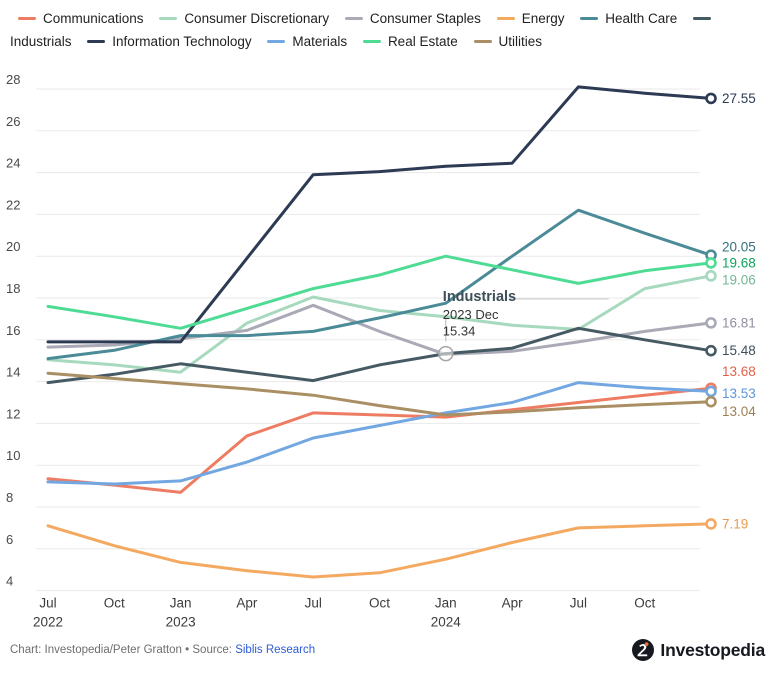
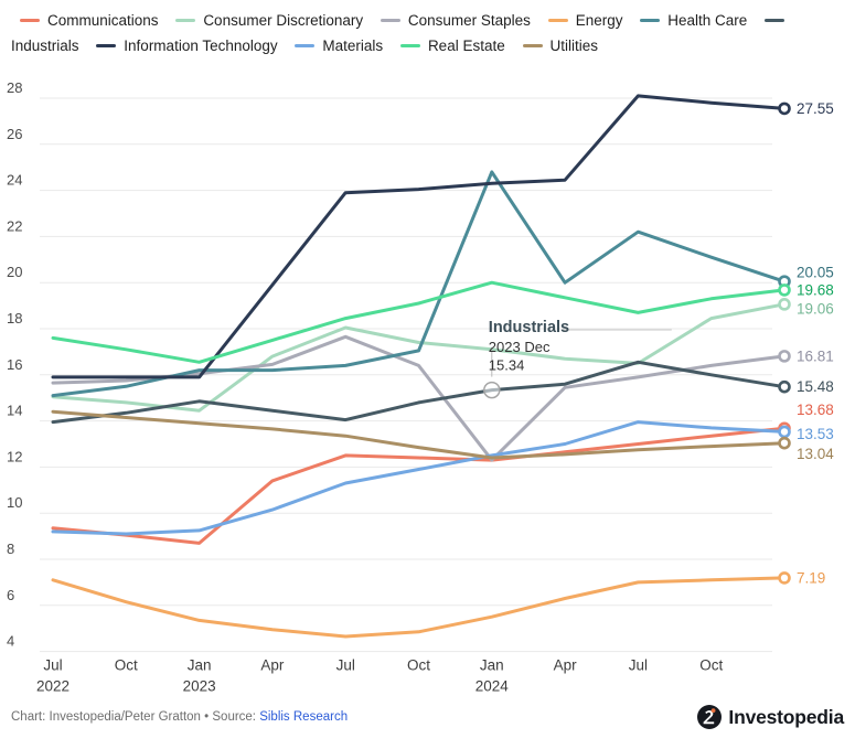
Consumer Staples/2023 Dec: 15.3 -> 12.3
Health Care/2023 Dec: 17.8 -> 24.8
